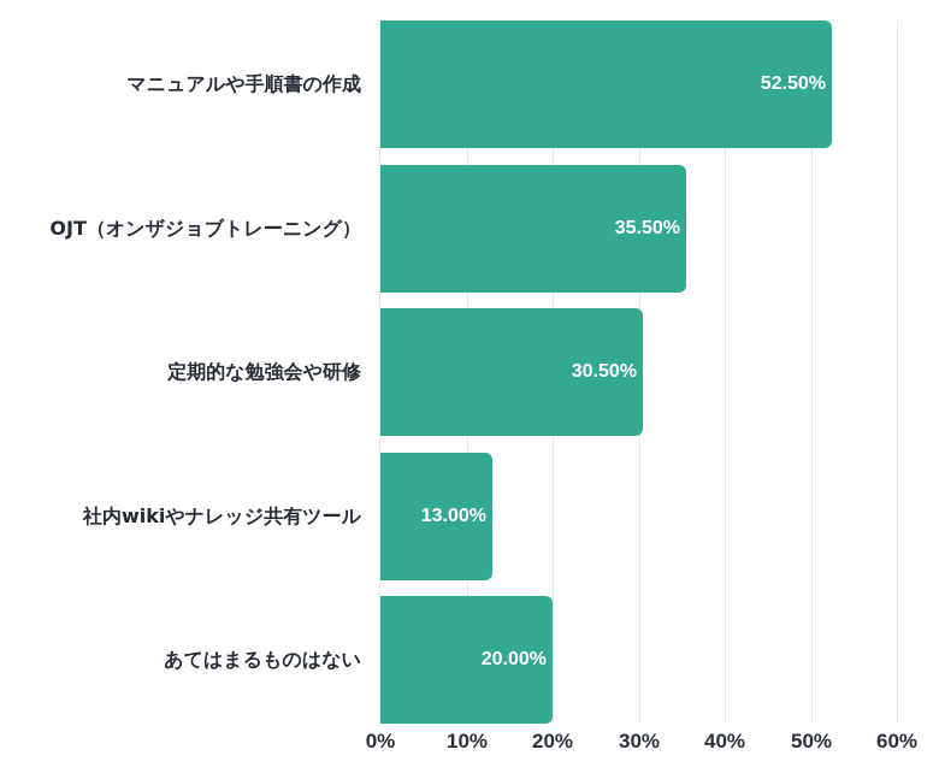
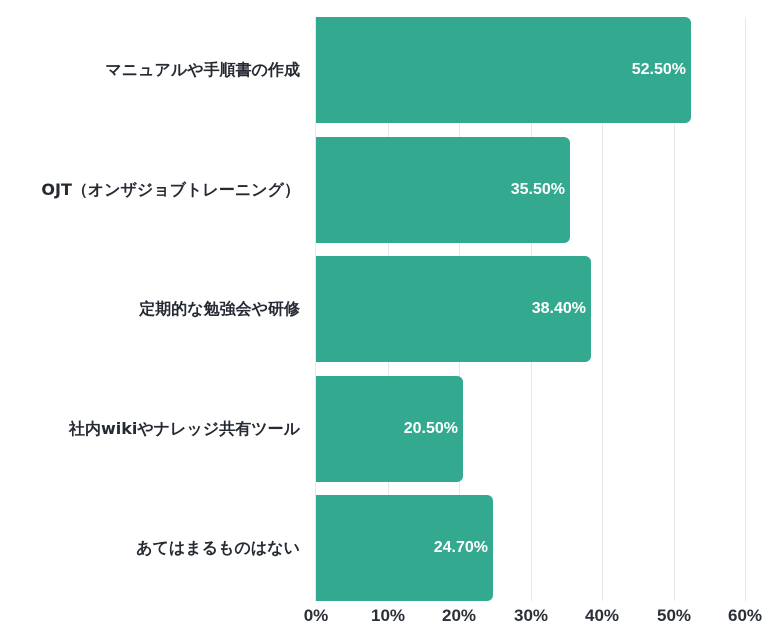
定期的な勉強会や研修: 30.50% -> 38.40%
社内wikiやナレッジ共有ツール: 13.00% -> 20.50%
あてはまるものはない: 20.00% -> 24.70%
